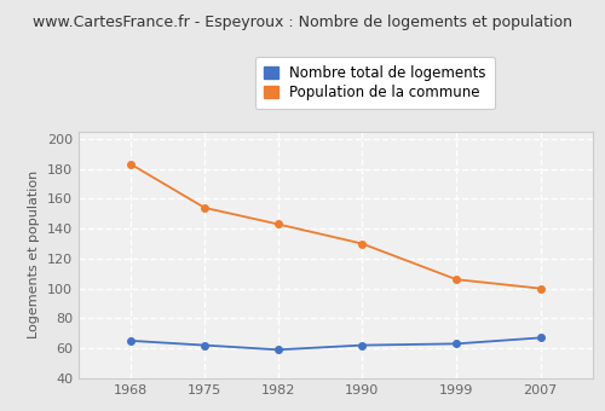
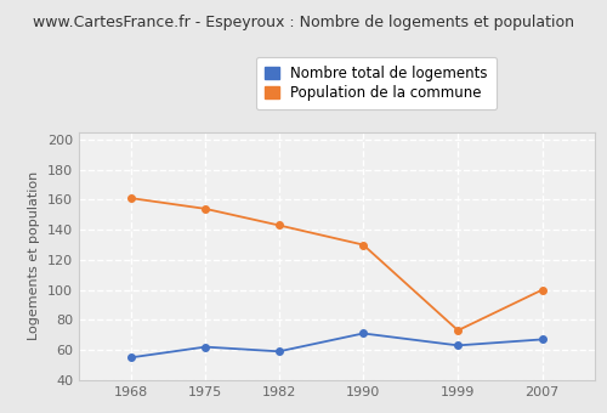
Nombre total de logements/1968: 65 -> 55
Population de la commune/1968: 183 -> 161
Nombre total de logements/1990: 62 -> 71
Population de la commune/1999: 106 -> 73
